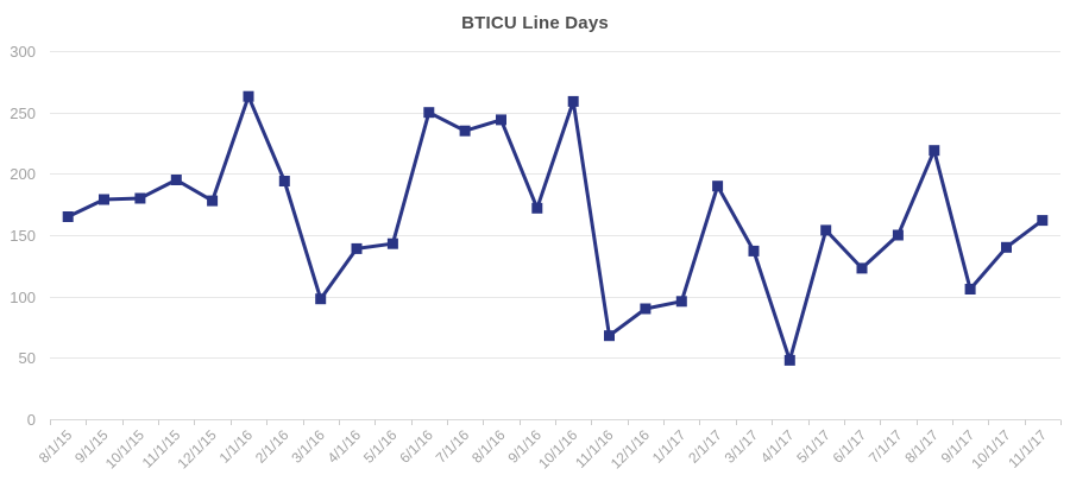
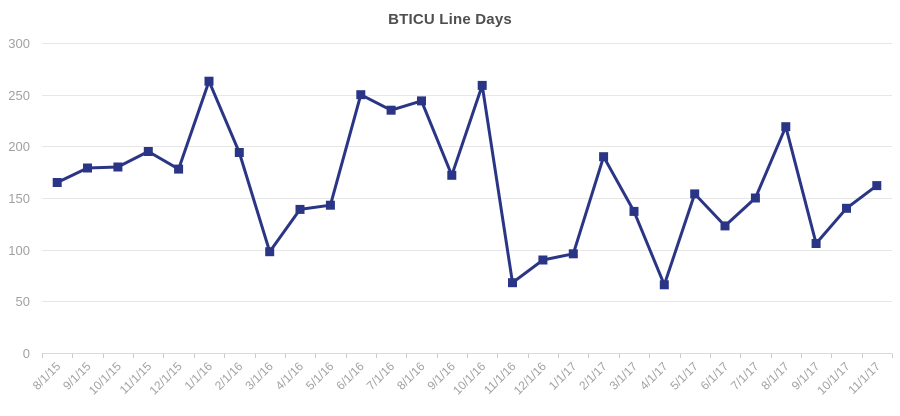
4/1/17: 48 -> 66
